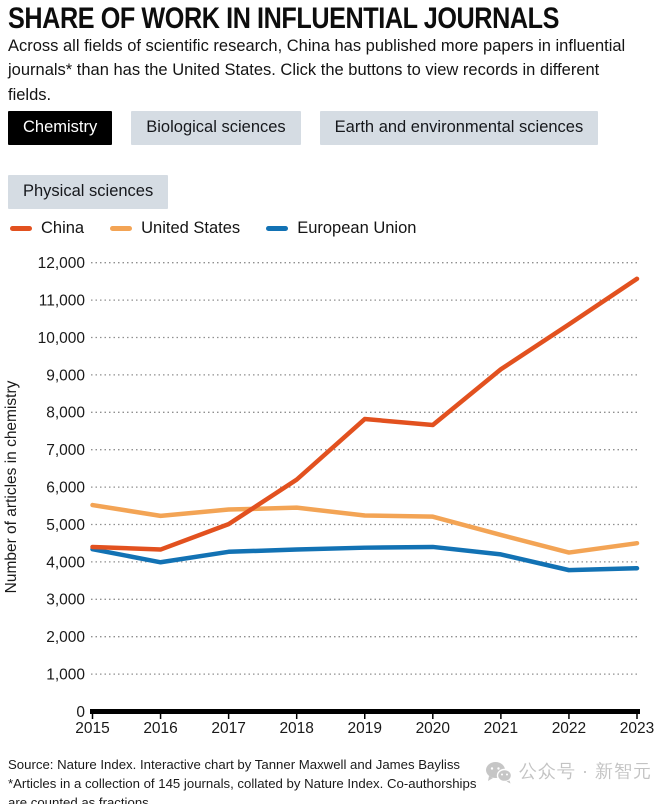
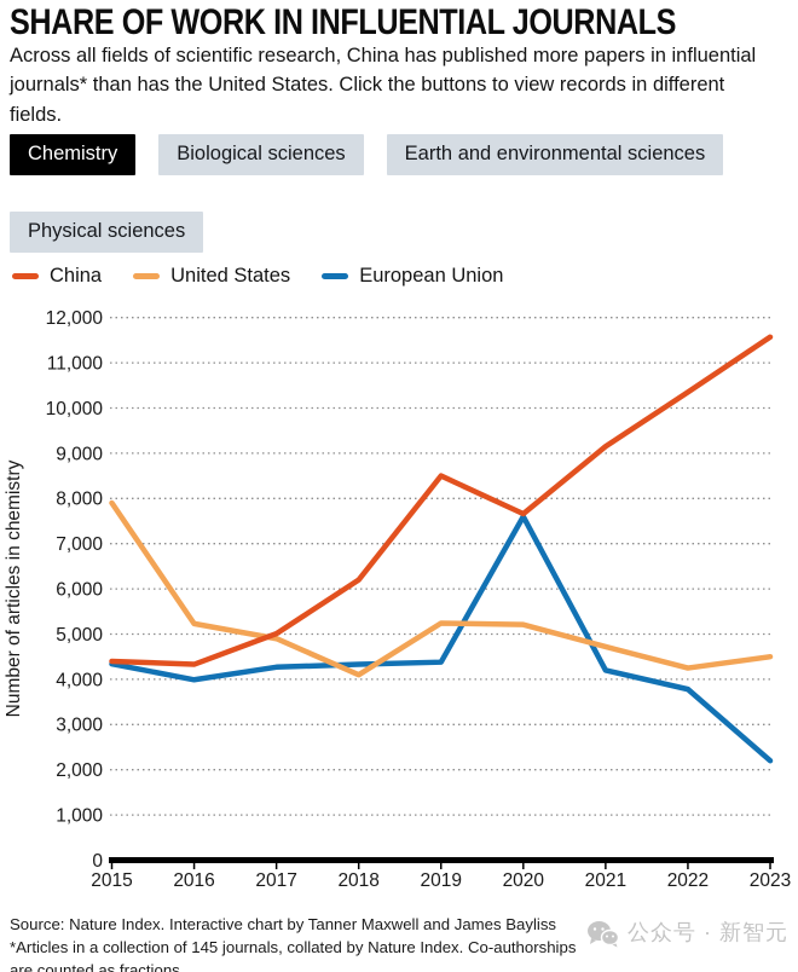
United States/2015: 5500 -> 7900
United States/2017: 5400 -> 4900
United States/2018: 5400 -> 4100
China/2019: 7800 -> 8500
European Union/2020: 4400 -> 7600
European Union/2023: 3800 -> 2200
